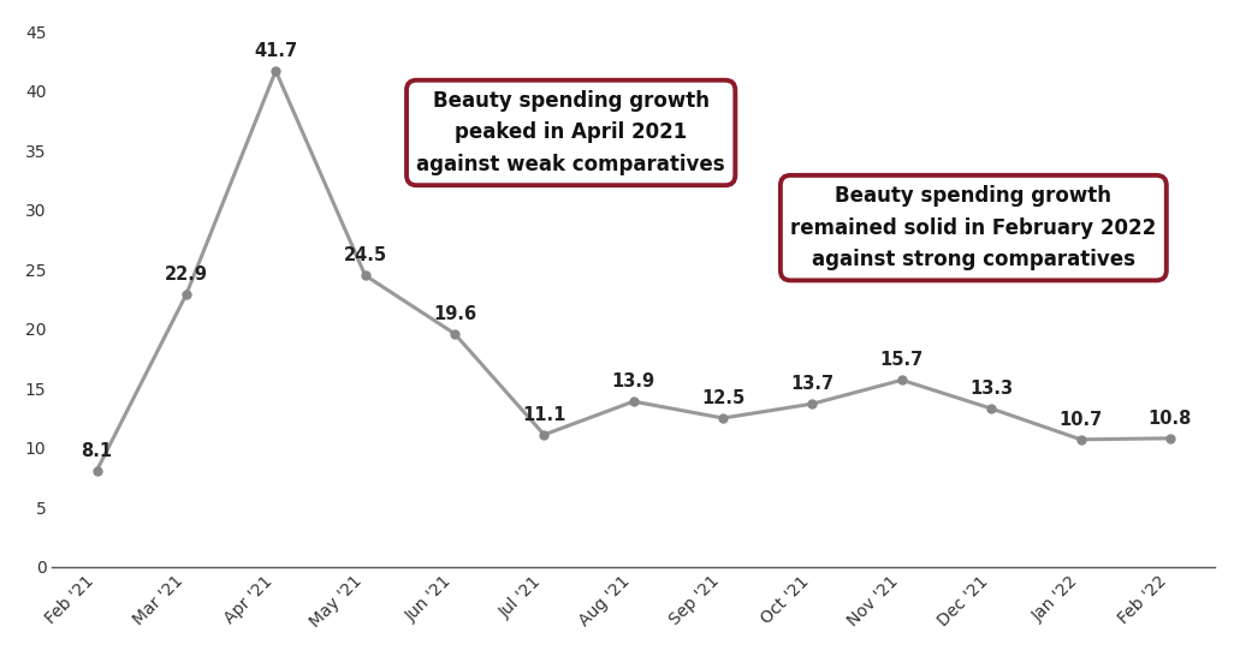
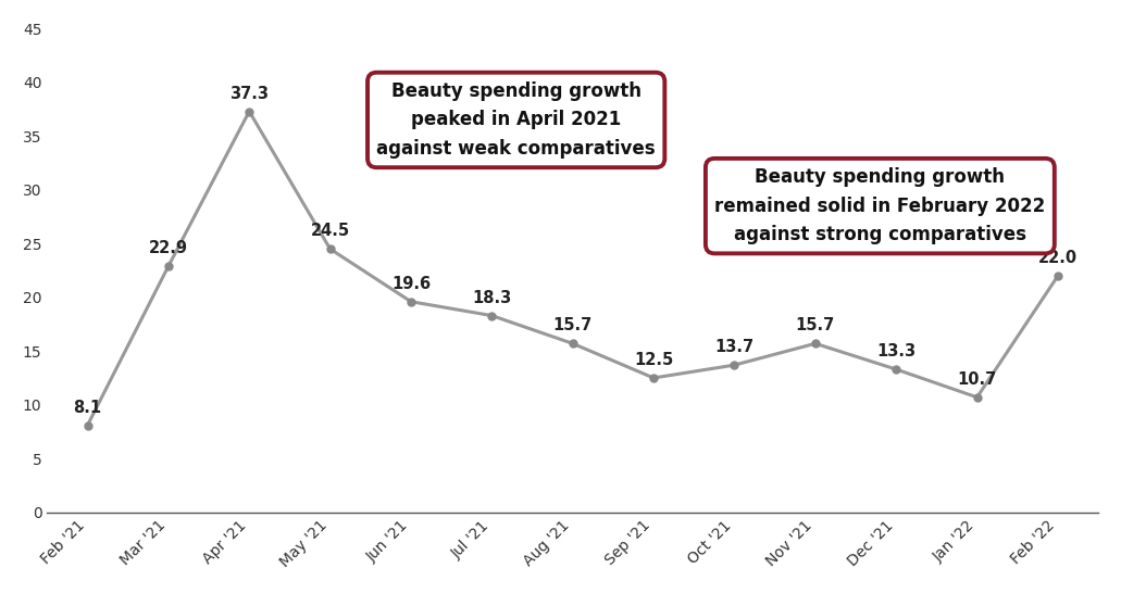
Apr '21: 41.7 -> 37.3
Jul '21: 11.1 -> 18.3
Aug '21: 13.9 -> 15.7
Feb '22: 10.8 -> 22.0
